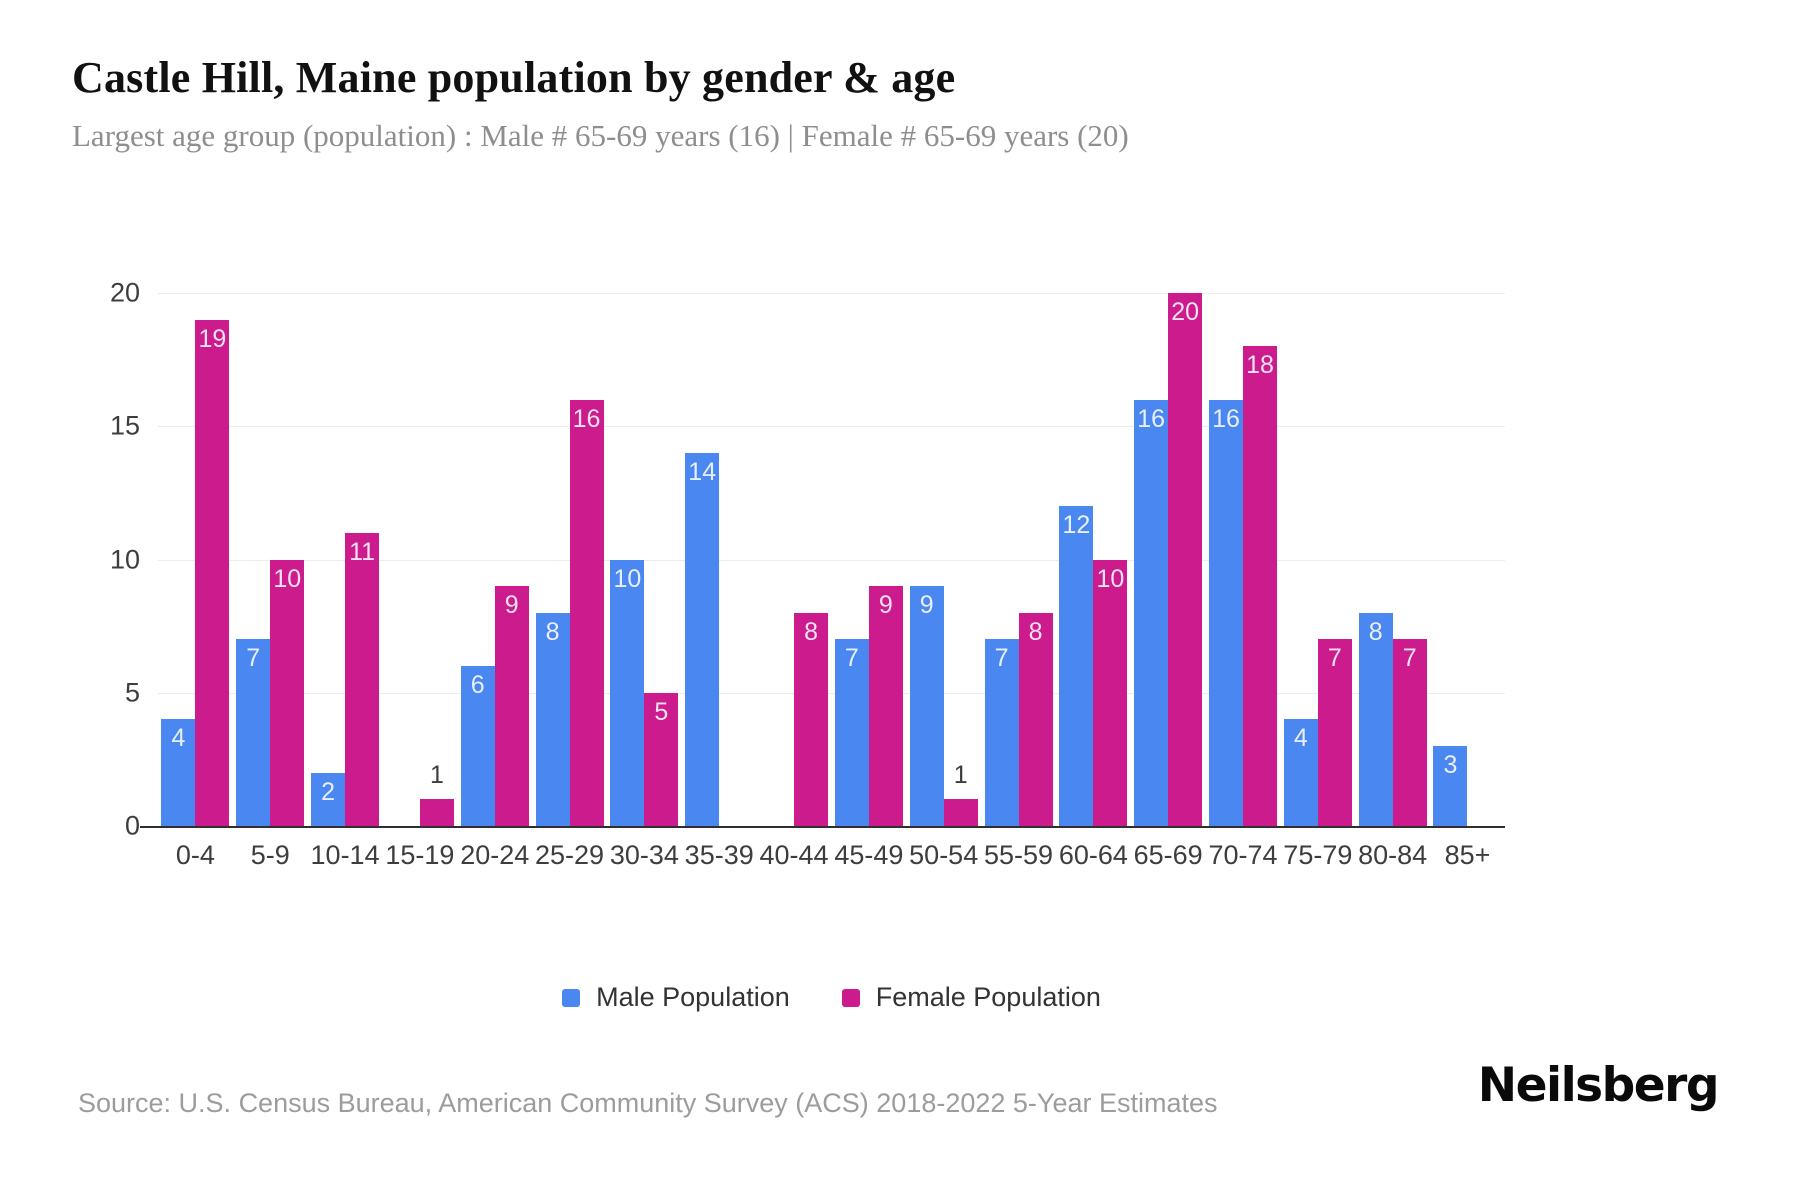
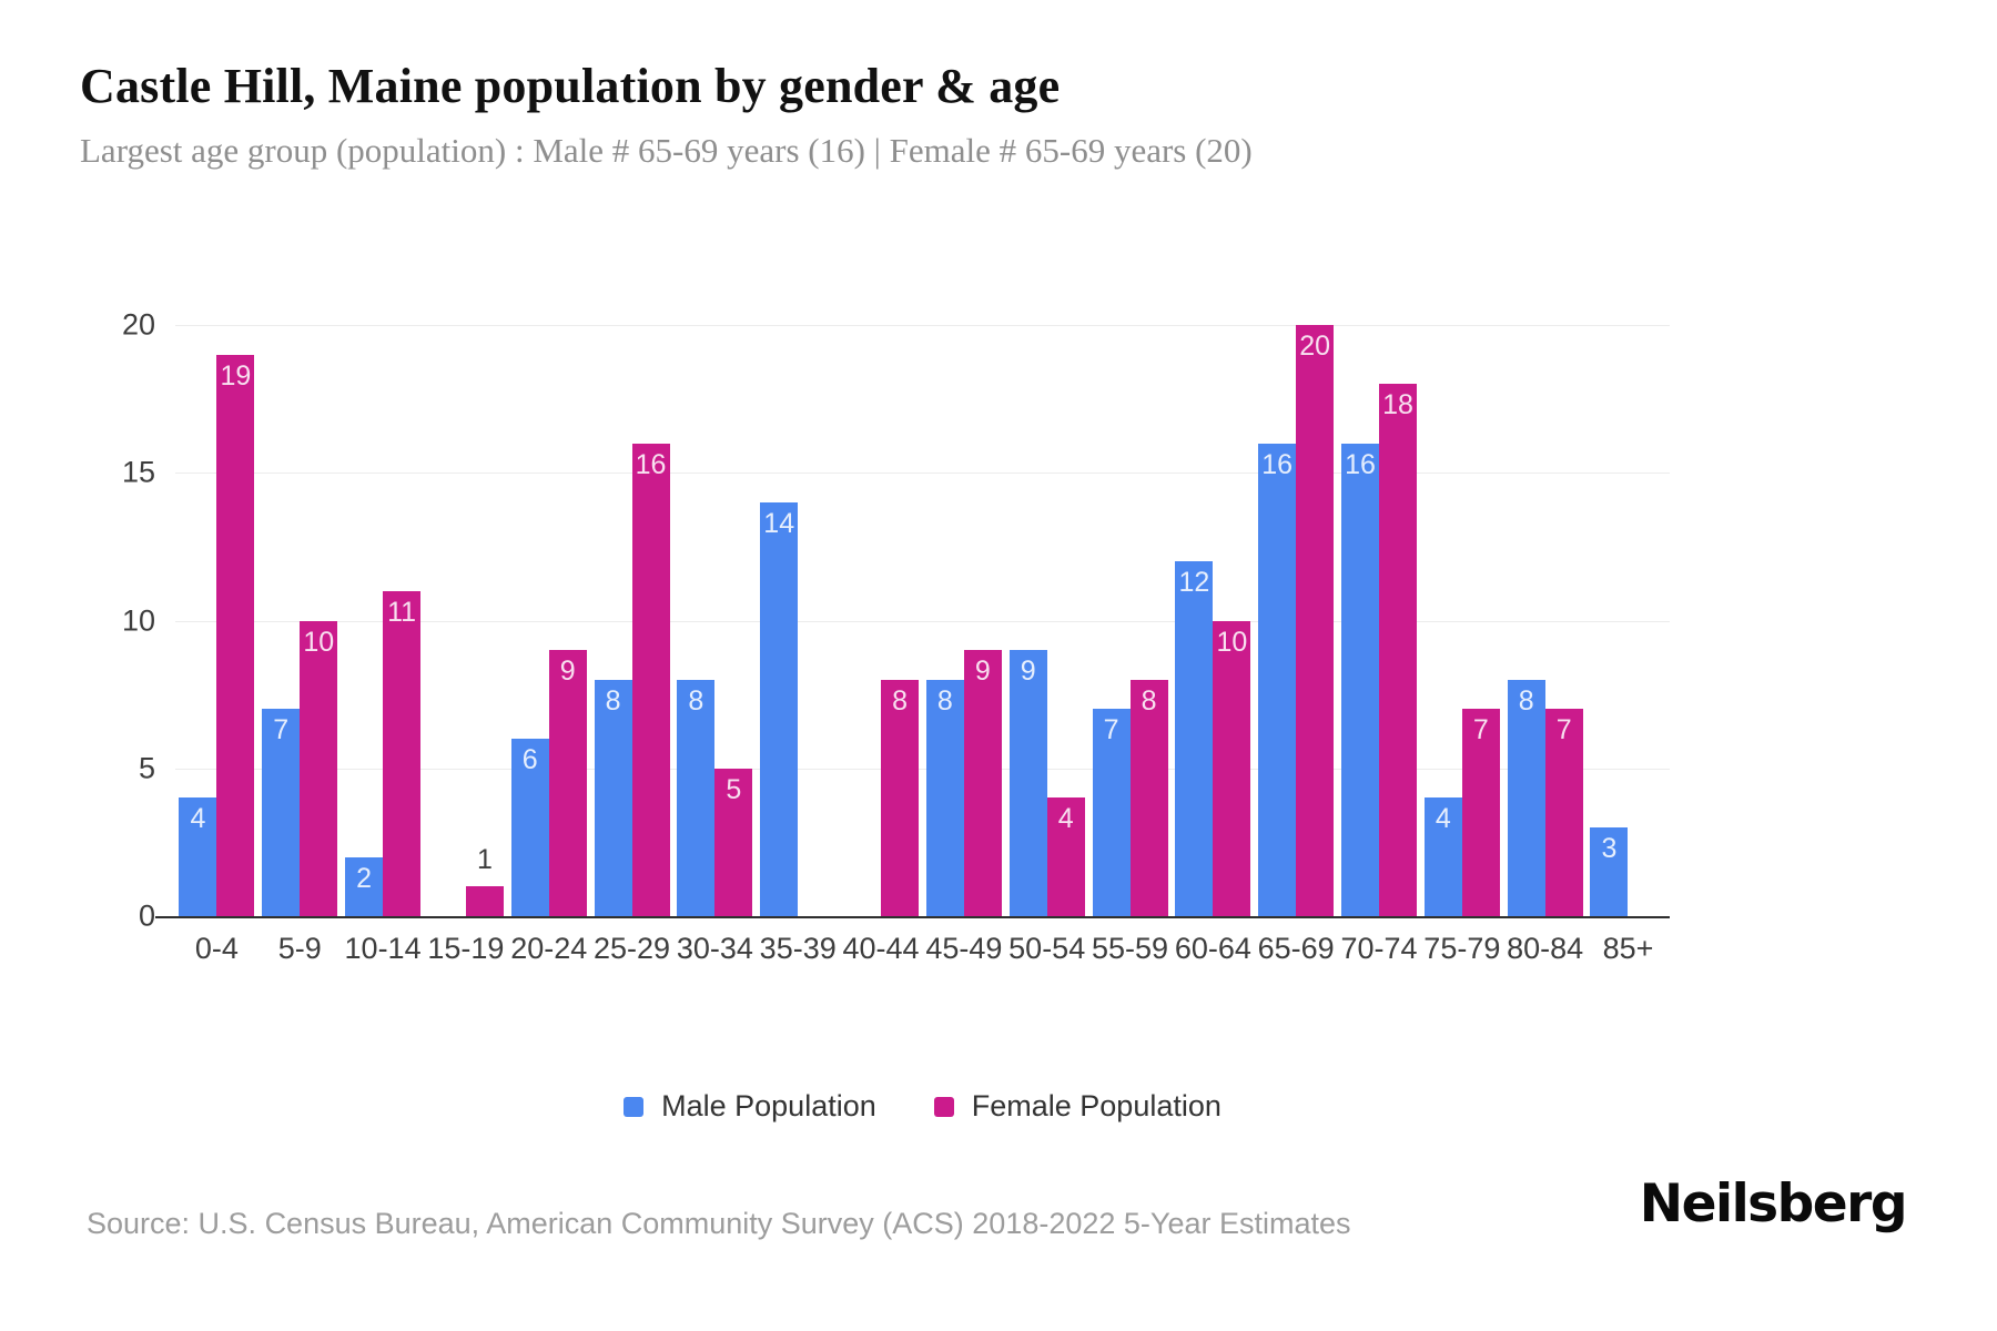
Male Population/30-34: 10 -> 8
Male Population/45-49: 7 -> 8
Female Population/50-54: 1 -> 4
